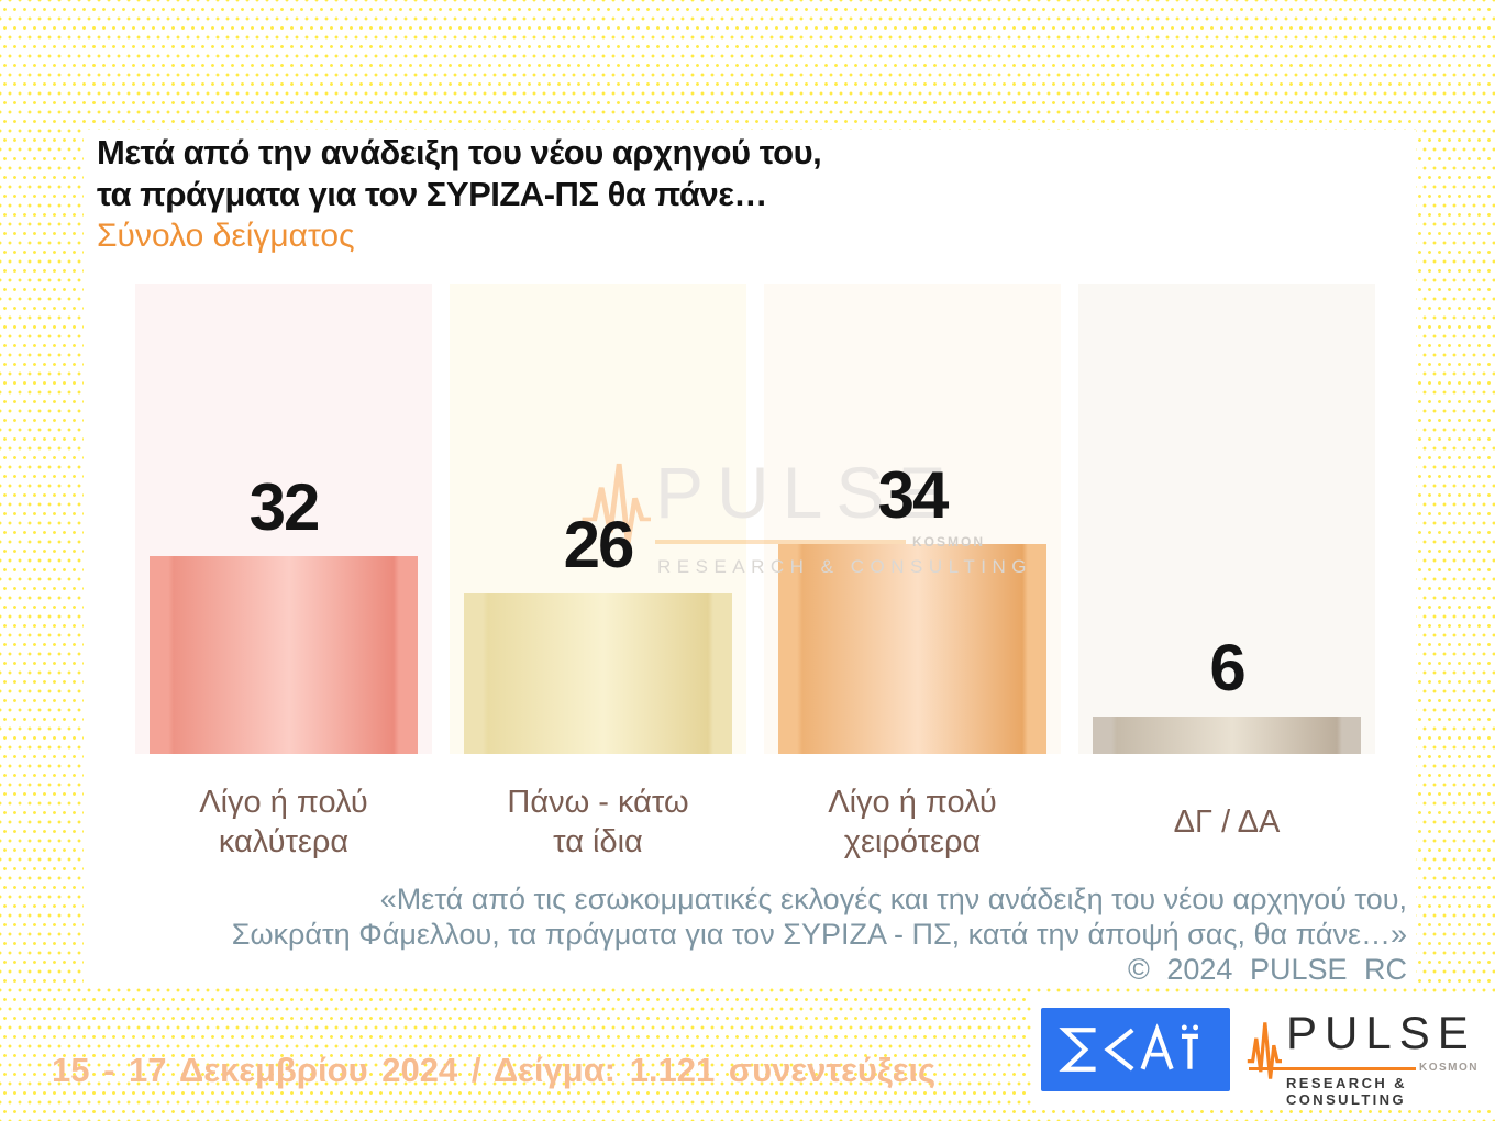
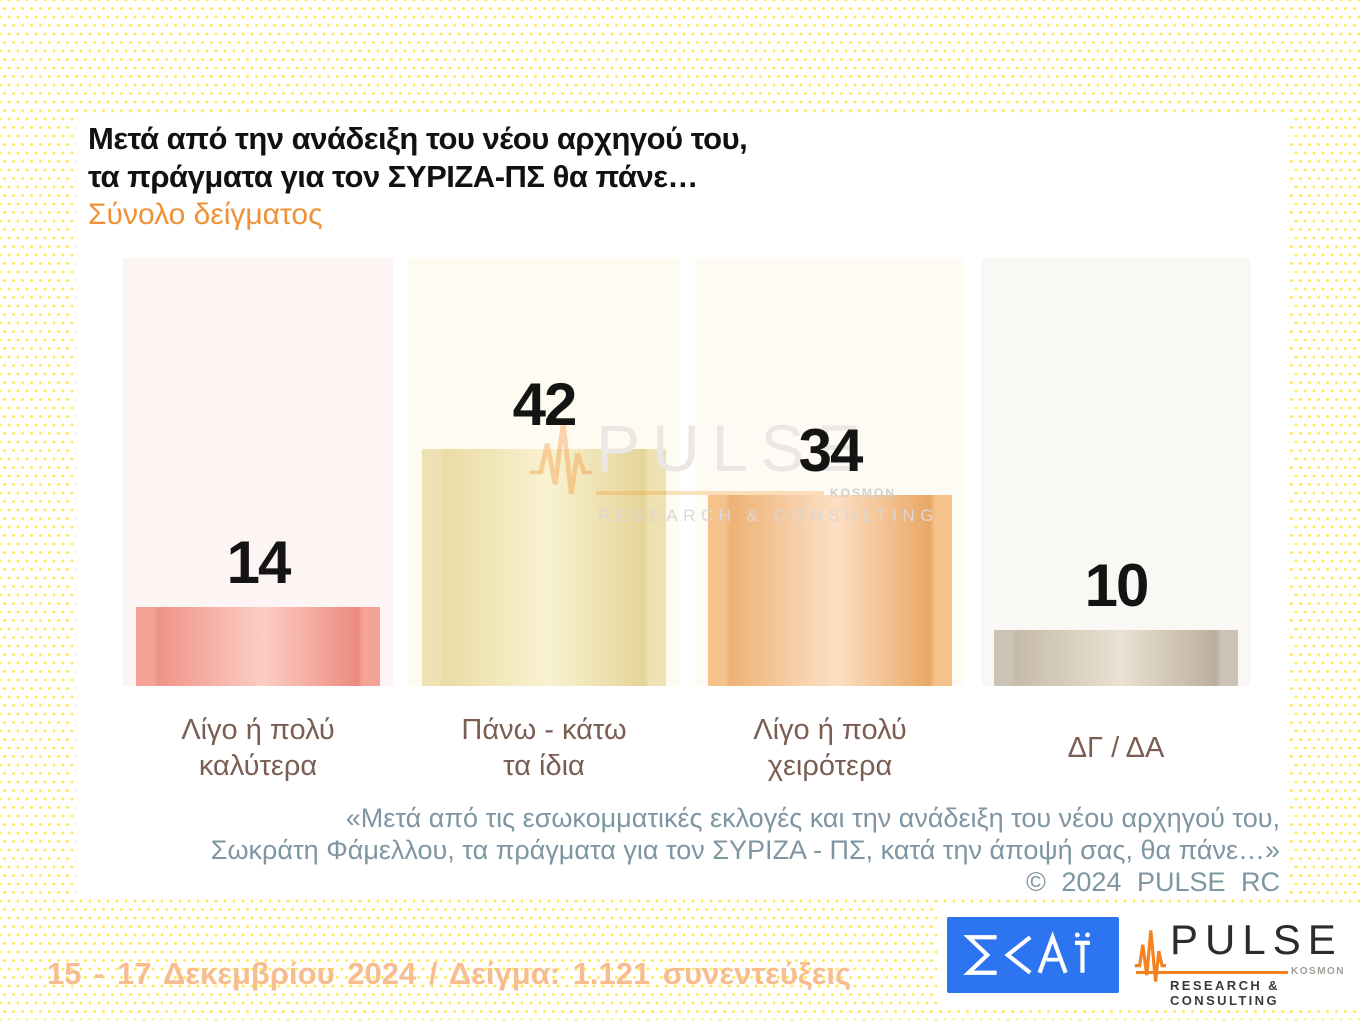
Λίγο ή πολύ καλύτερα: 32 -> 14
Πάνω - κάτω τα ίδια: 26 -> 42
ΔΓ / ΔΑ: 6 -> 10
